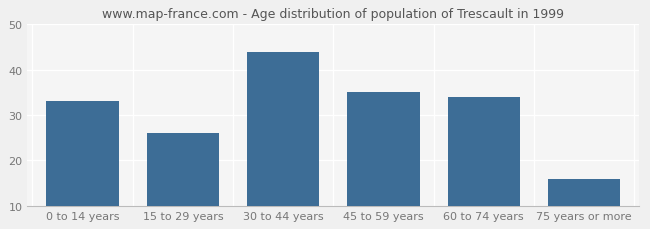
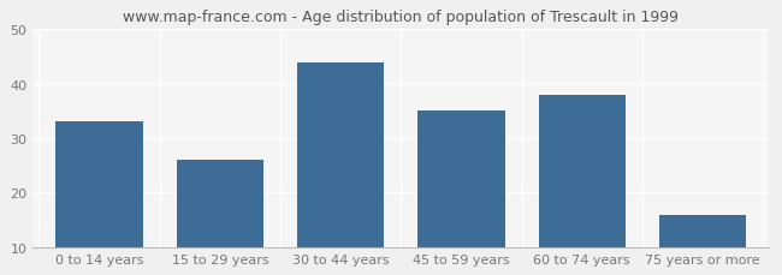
60 to 74 years: 34 -> 38
